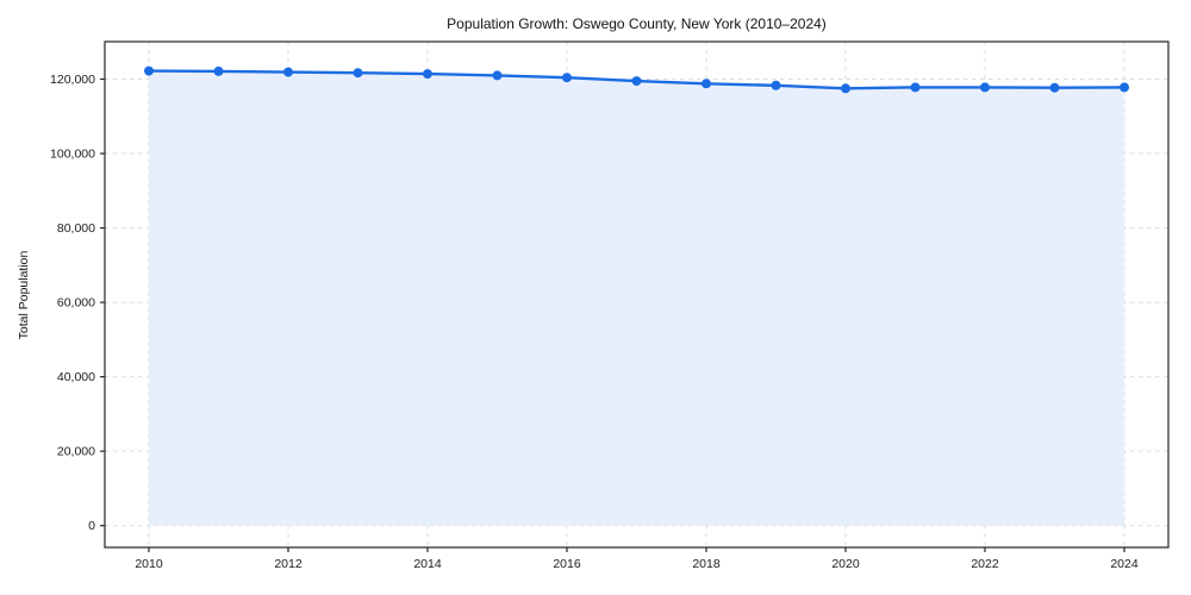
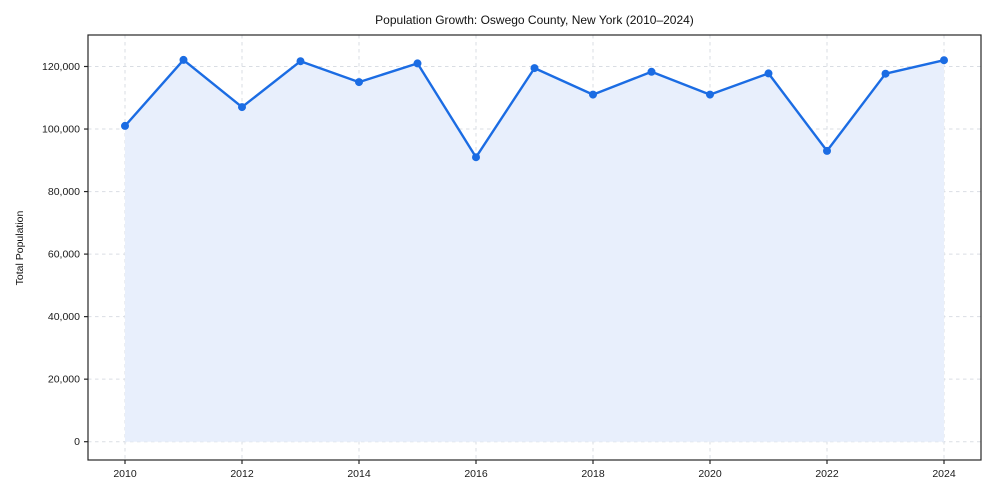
2010: 122000 -> 101000
2012: 122000 -> 107000
2014: 121000 -> 115000
2016: 120000 -> 91000
2018: 119000 -> 111000
2020: 118000 -> 111000
2022: 118000 -> 93000
2024: 118000 -> 122000
